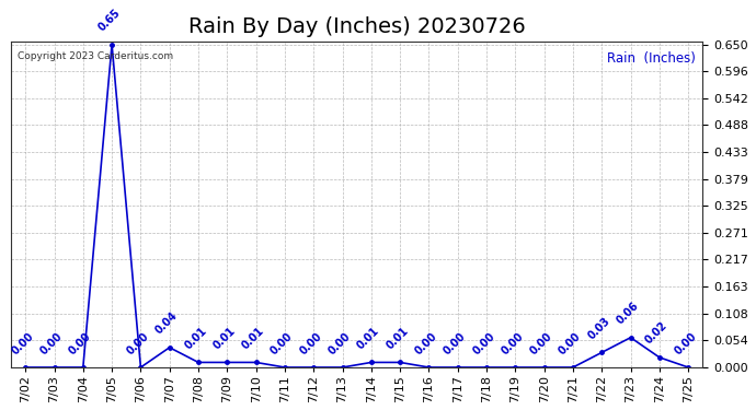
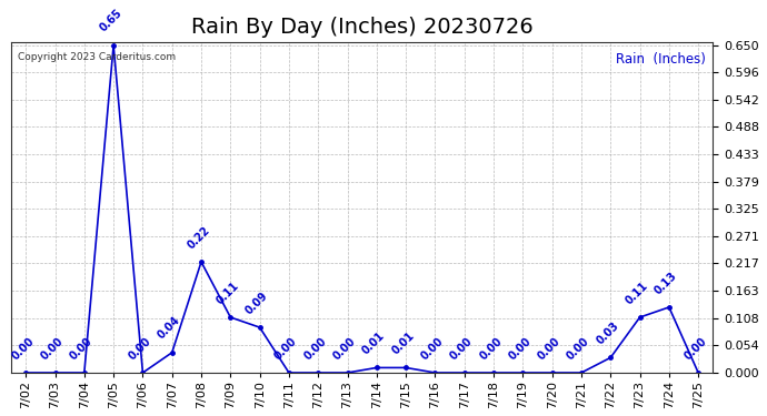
7/08: 0.01 -> 0.22
7/09: 0.01 -> 0.11
7/10: 0.01 -> 0.09
7/23: 0.06 -> 0.11
7/24: 0.02 -> 0.13
